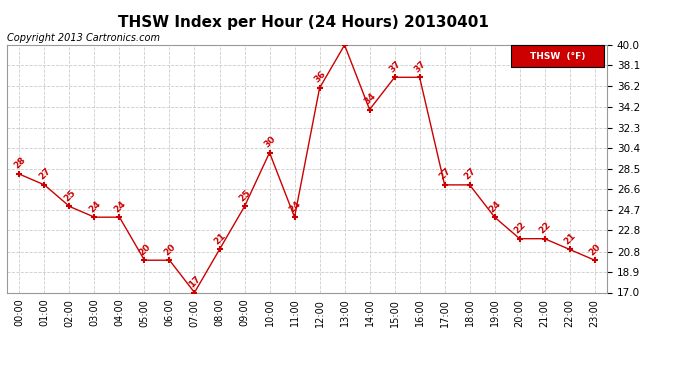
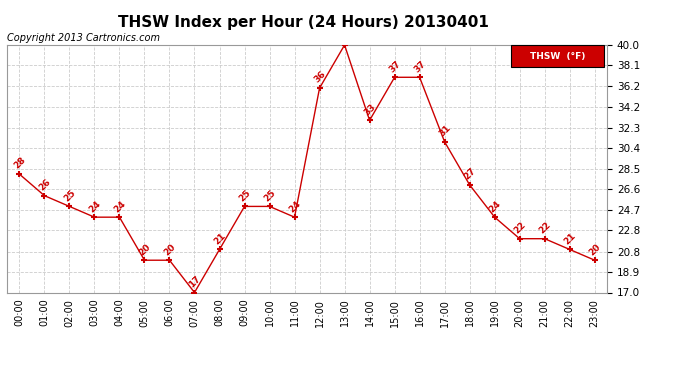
01:00: 27 -> 26
10:00: 30 -> 25
14:00: 34 -> 33
17:00: 27 -> 31
